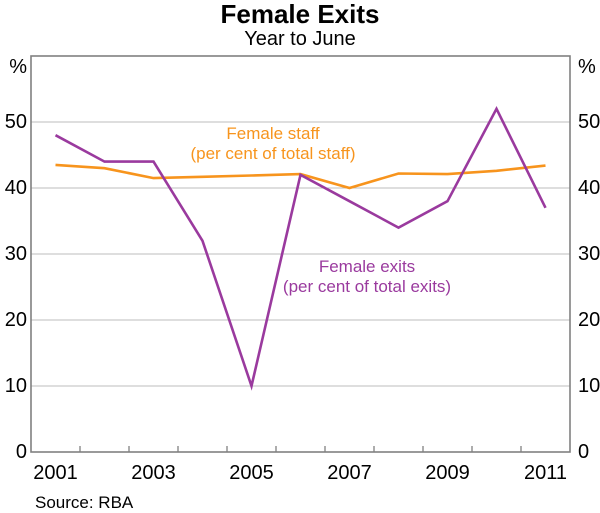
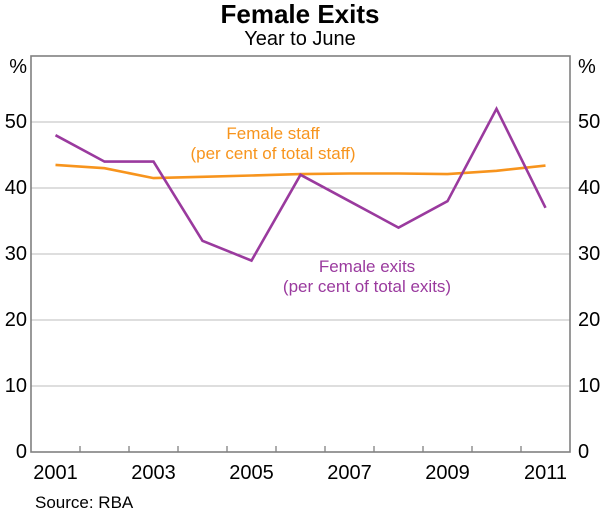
Female exits (per cent of total exits)/2005: 10 -> 29
Female staff (per cent of total staff)/2007: 40 -> 42
